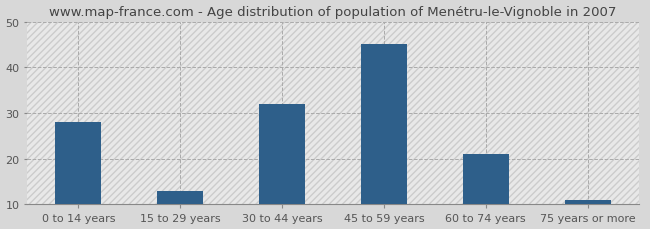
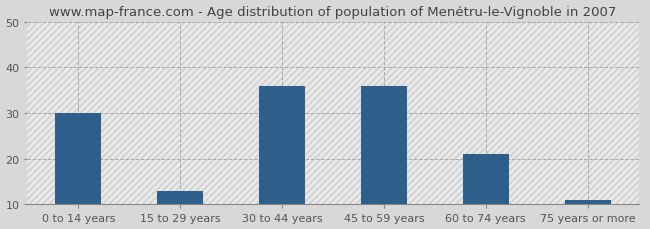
0 to 14 years: 28 -> 30
30 to 44 years: 32 -> 36
45 to 59 years: 45 -> 36
